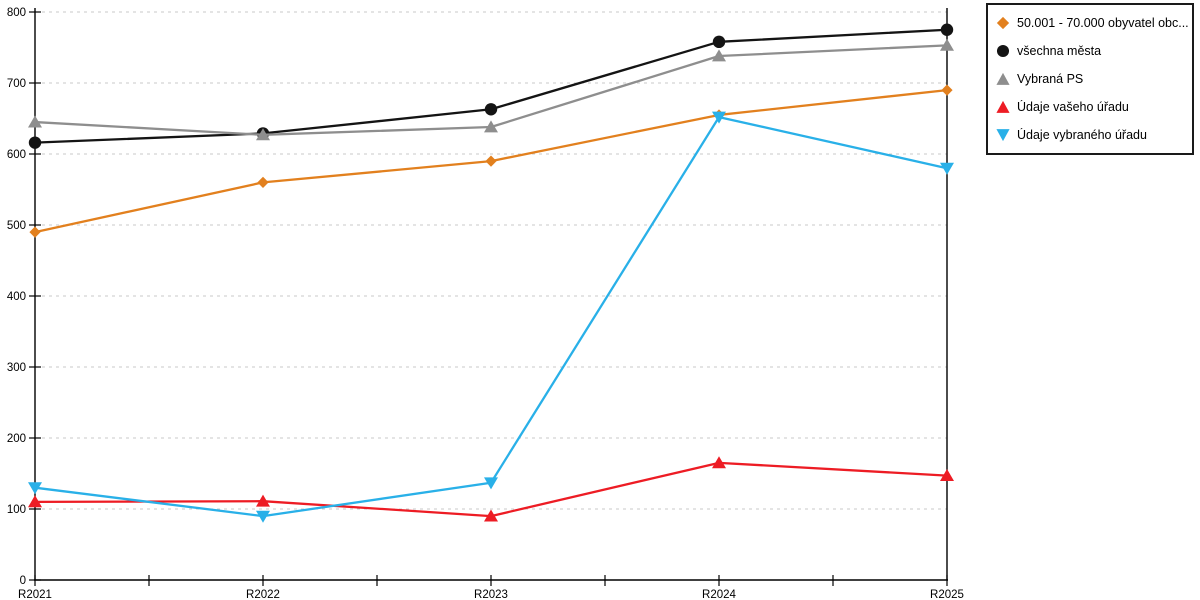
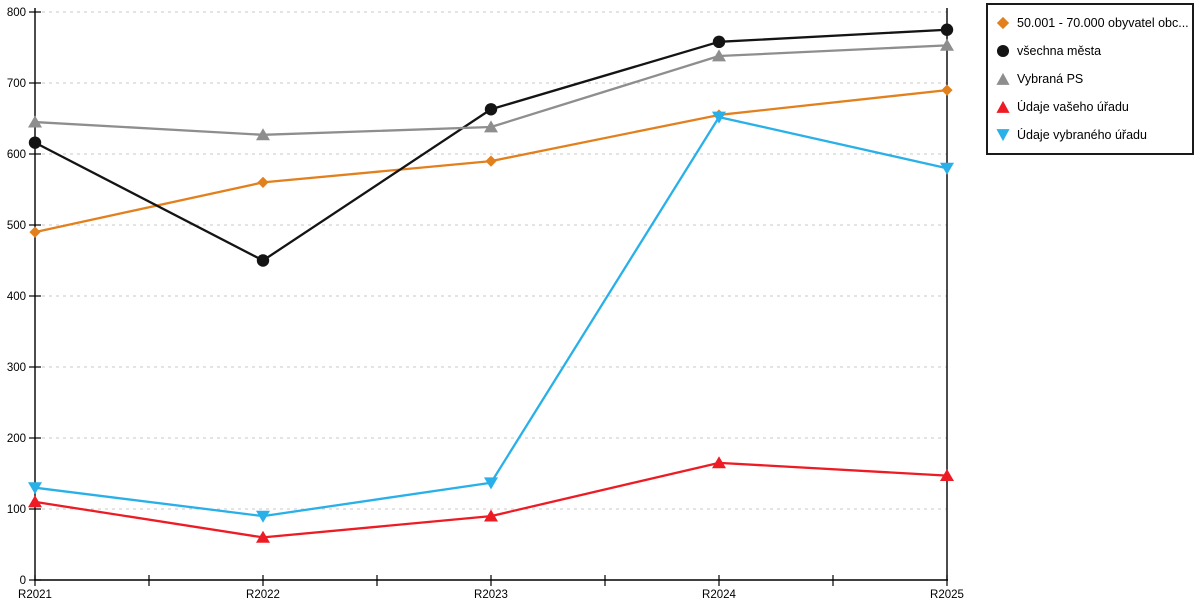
všechna města/R2022: 630 -> 450
Údaje vašeho úřadu/R2022: 110 -> 60
